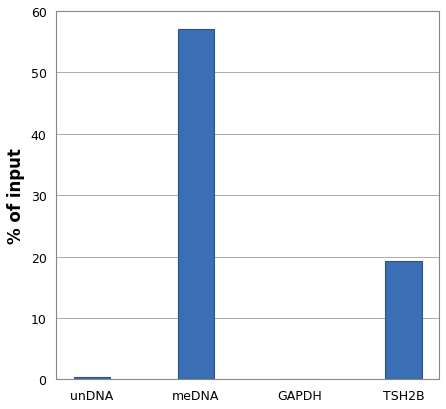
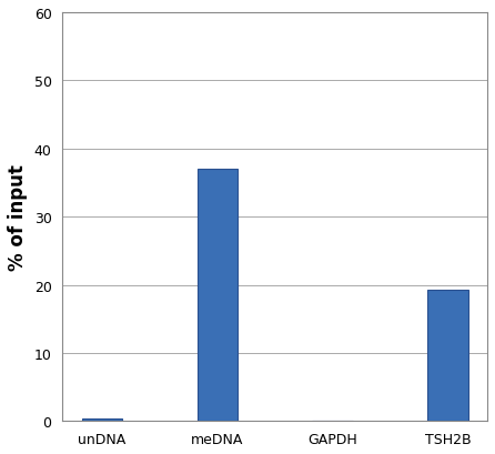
meDNA: 57.0 -> 37.0
